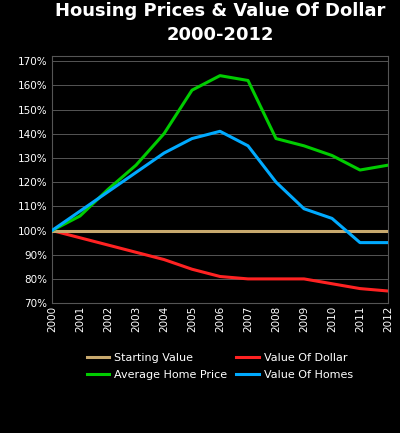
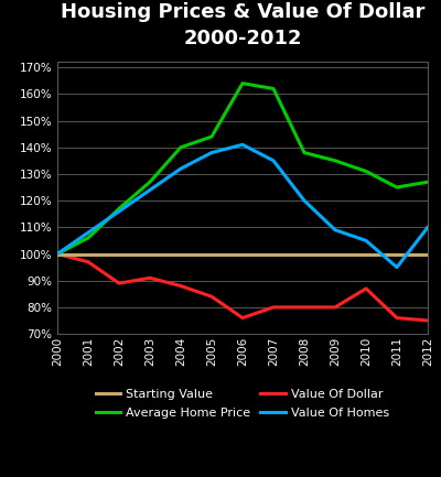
Value Of Dollar/2002: 94% -> 89%
Average Home Price/2005: 158% -> 144%
Value Of Dollar/2006: 81% -> 76%
Value Of Dollar/2010: 78% -> 87%
Value Of Homes/2012: 95% -> 110%
